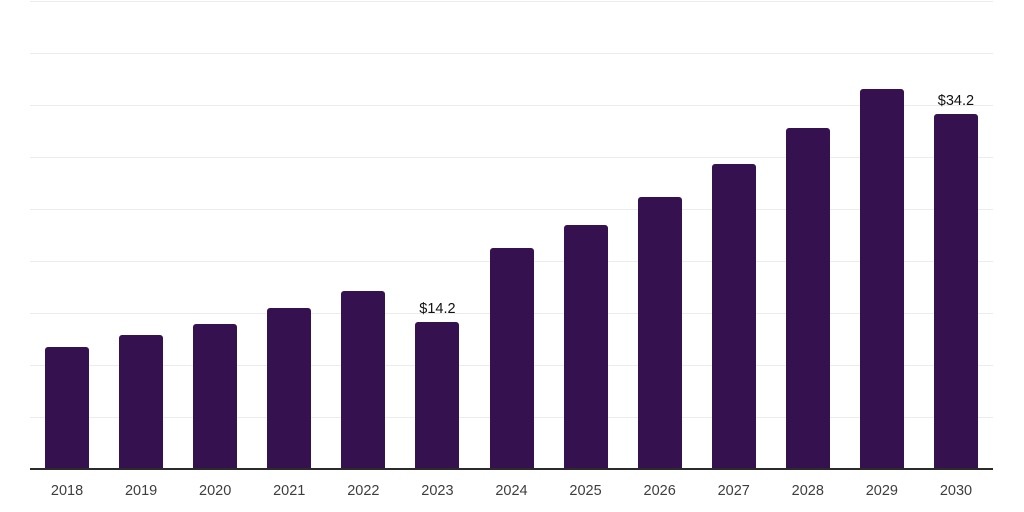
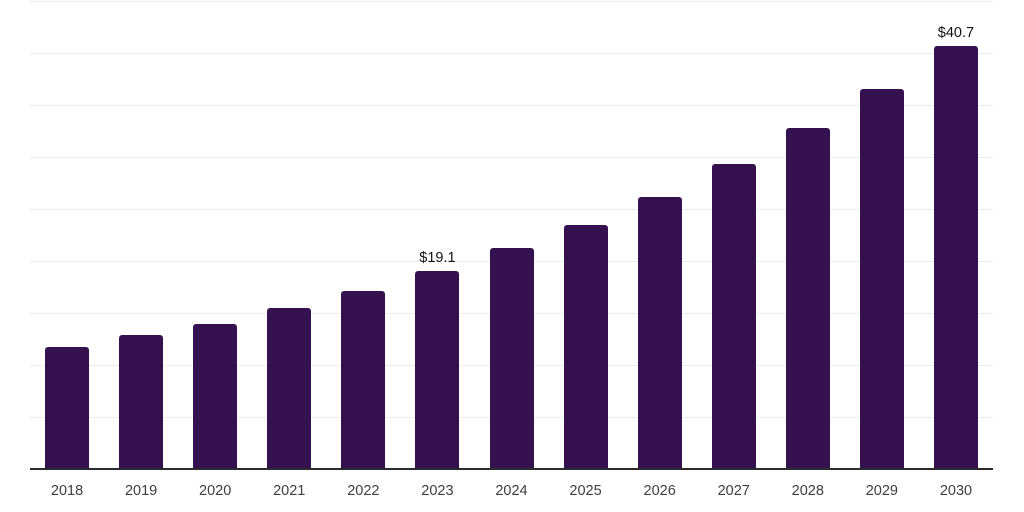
2023: $14.2 -> $19.1
2030: $34.2 -> $40.7
